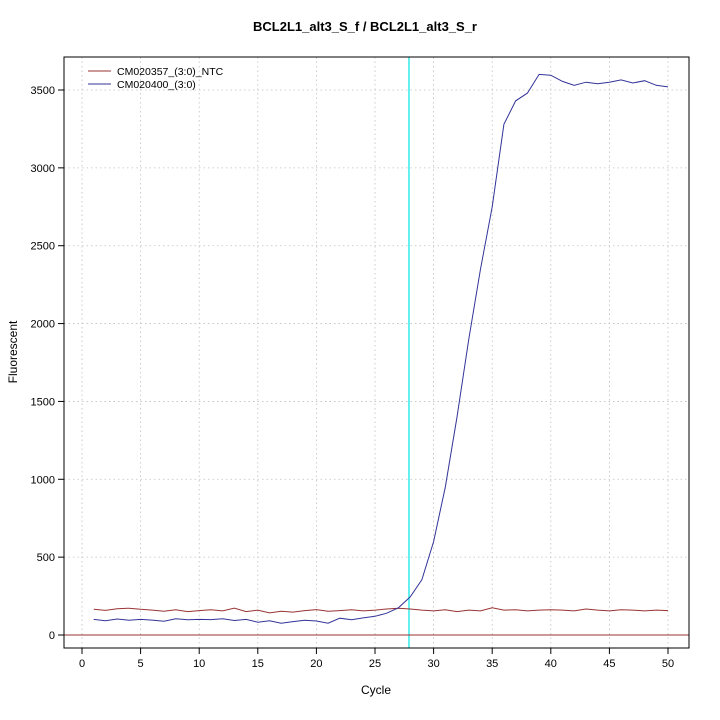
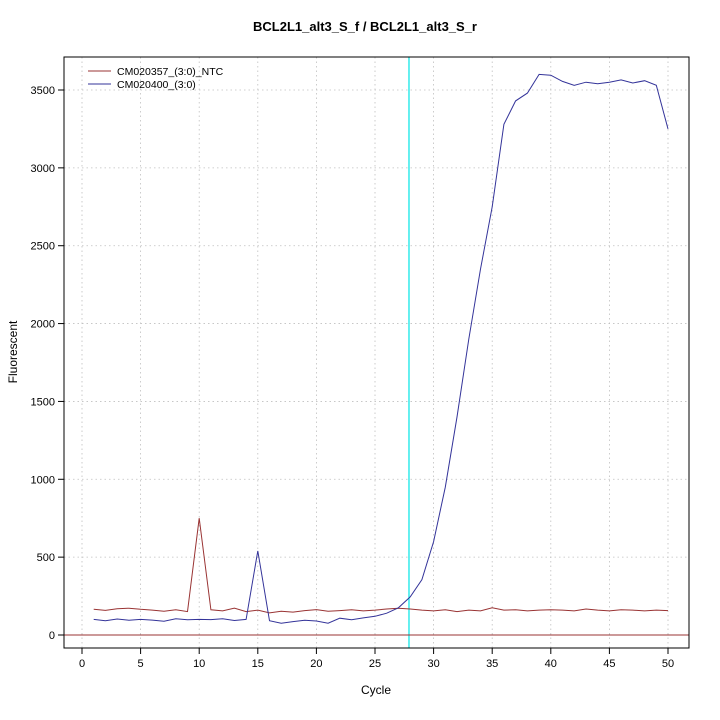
CM020357_(3:0)_NTC/10: 160 -> 750
CM020400_(3:0)/15: 80 -> 540
CM020400_(3:0)/50: 3520 -> 3250
